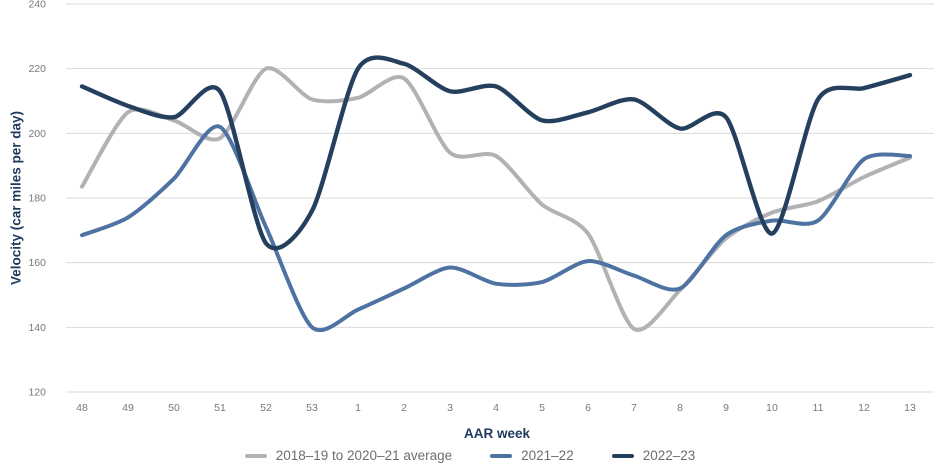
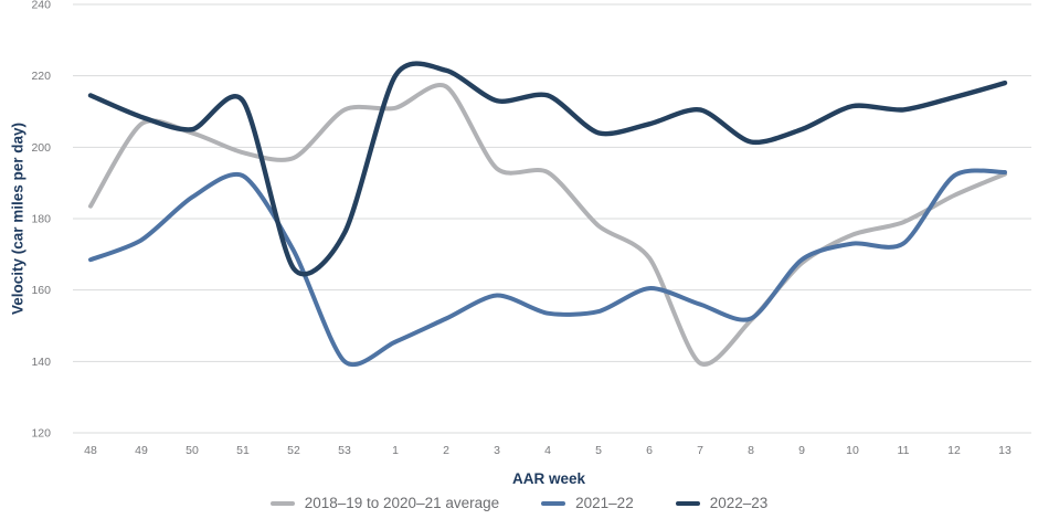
2021–22/51: 202 -> 192
2018–19 to 2020–21 average/52: 220 -> 197
2022–23/10: 169 -> 212
